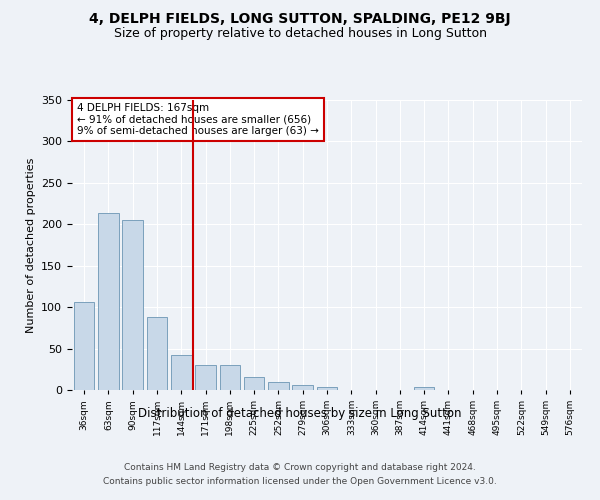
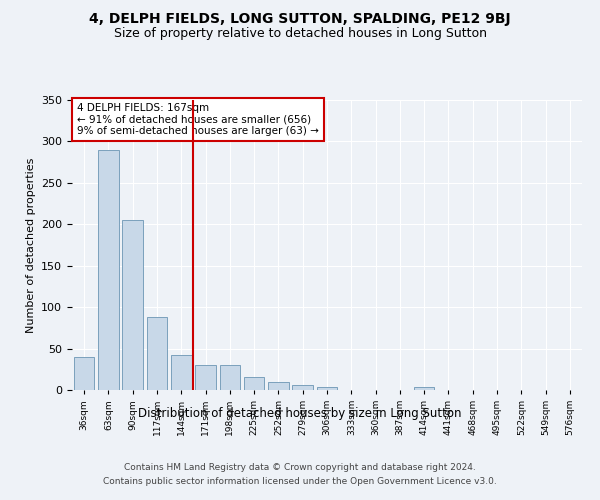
36sqm: 106 -> 40
63sqm: 214 -> 290
